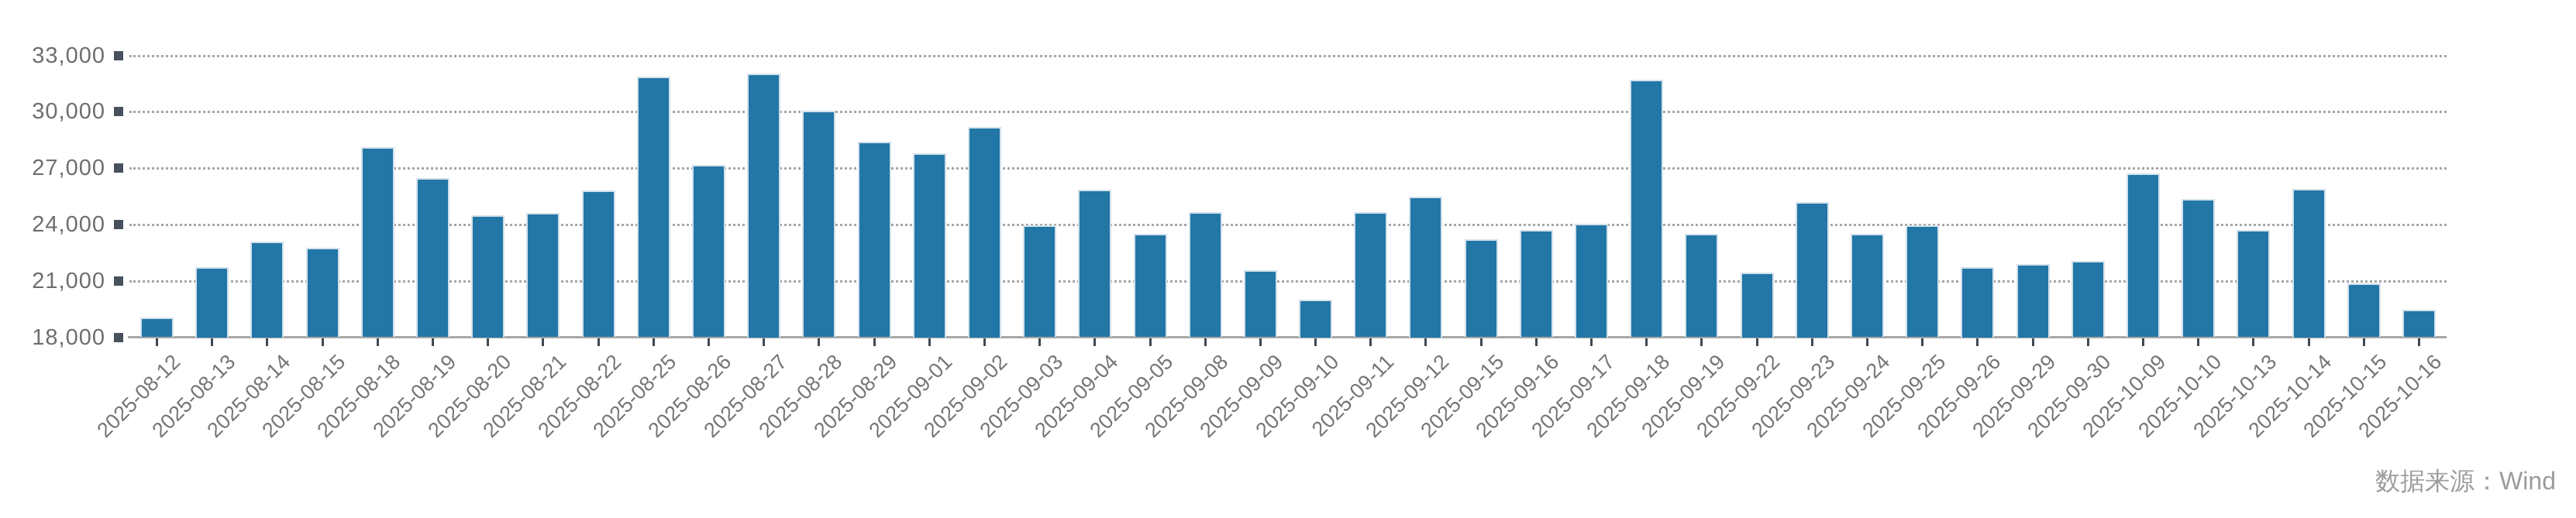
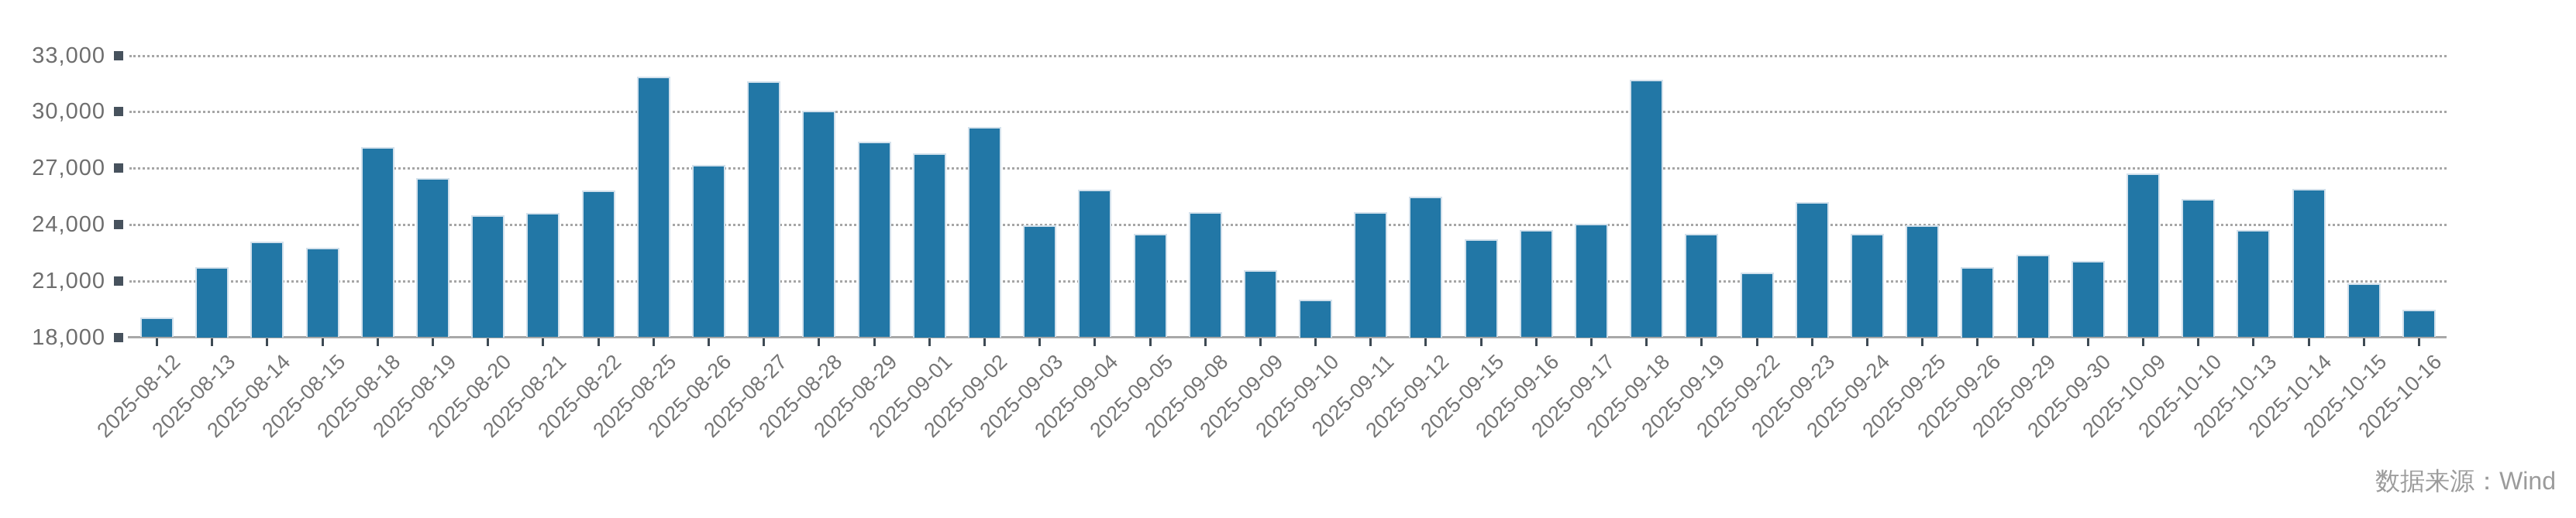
2025-08-27: 32000 -> 31600
2025-09-29: 21900 -> 22400
